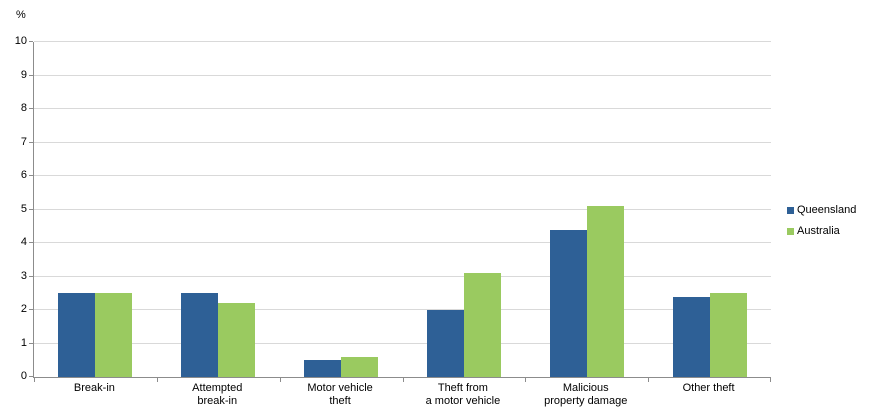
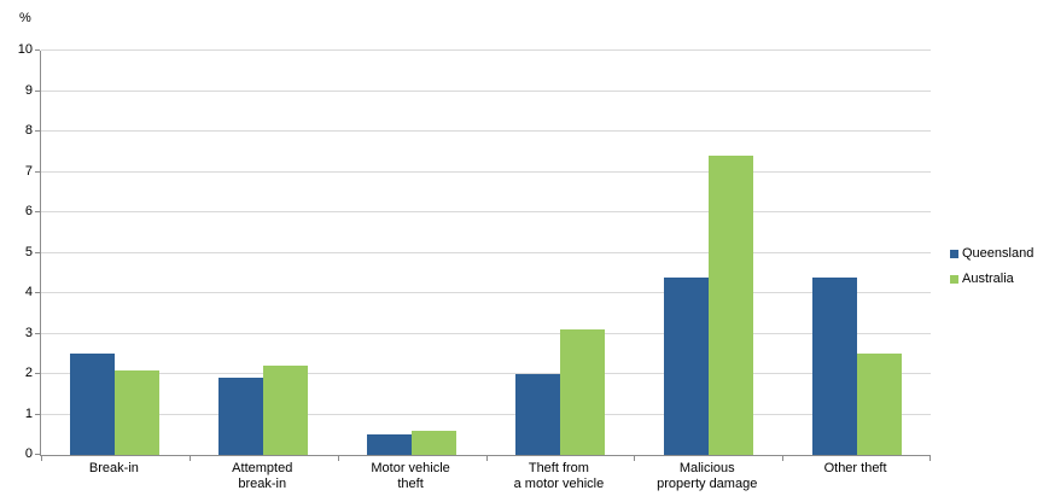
Australia/Break-in: 2.5 -> 2.1
Queensland/Attempted break-in: 2.5 -> 1.9
Australia/Malicious property damage: 5.1 -> 7.4
Queensland/Other theft: 2.4 -> 4.4
